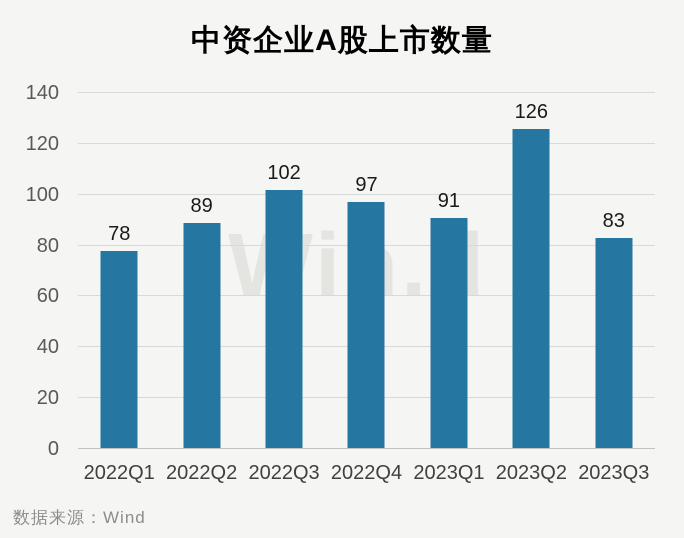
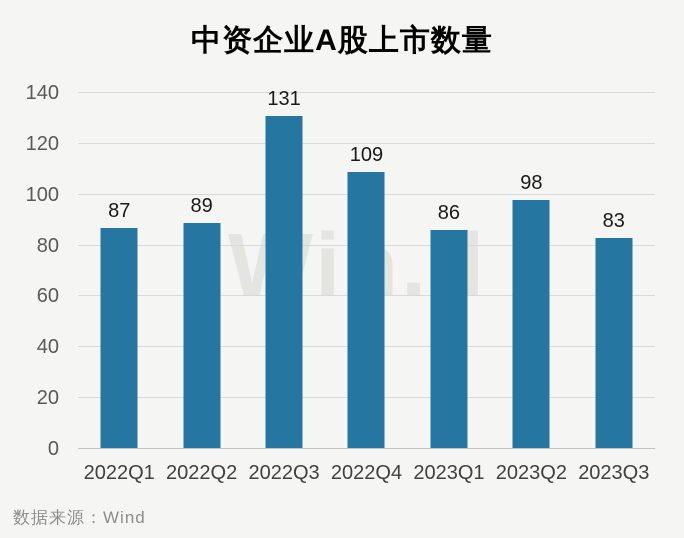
2022Q1: 78 -> 87
2022Q3: 102 -> 131
2022Q4: 97 -> 109
2023Q1: 91 -> 86
2023Q2: 126 -> 98
